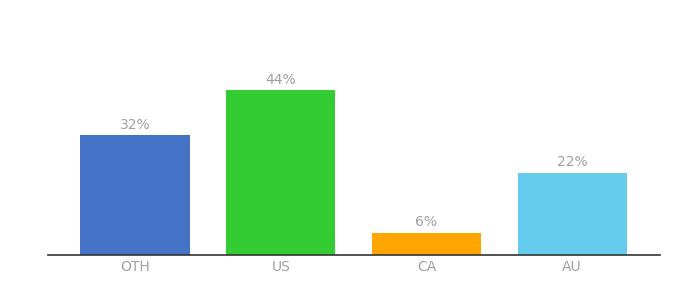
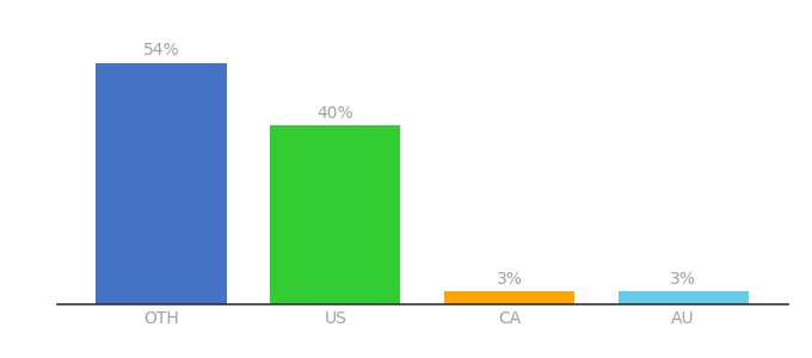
OTH: 32% -> 54%
US: 44% -> 40%
CA: 6% -> 3%
AU: 22% -> 3%
